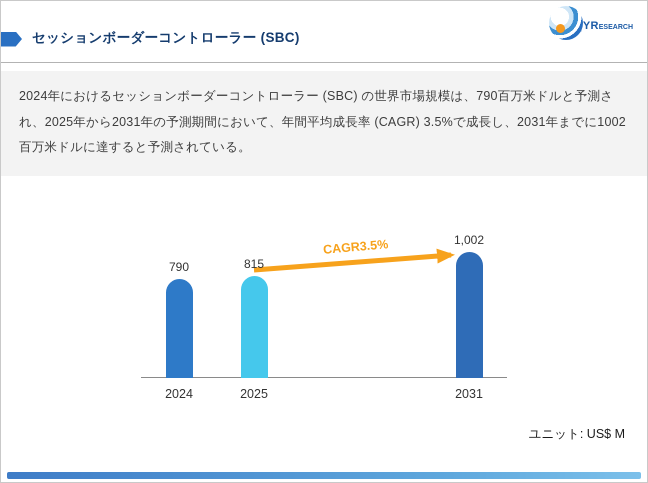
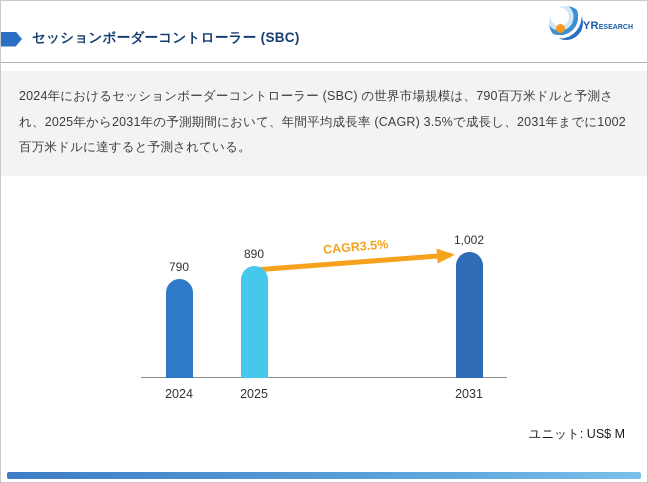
2025: 815 -> 890
